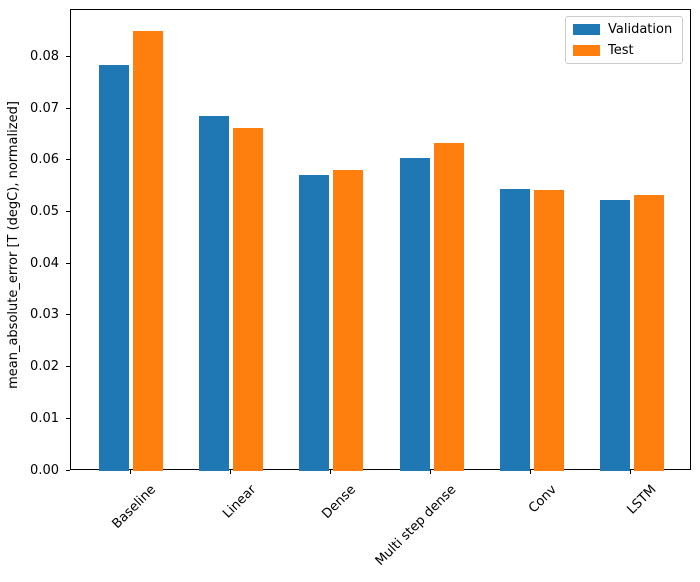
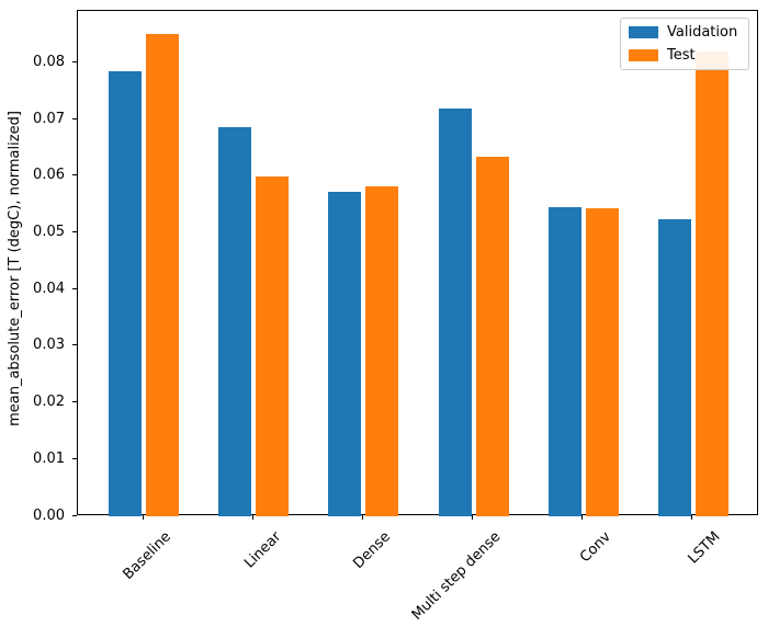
Test/Linear: 0.066 -> 0.060
Validation/Multi step dense: 0.061 -> 0.072
Test/LSTM: 0.053 -> 0.082
